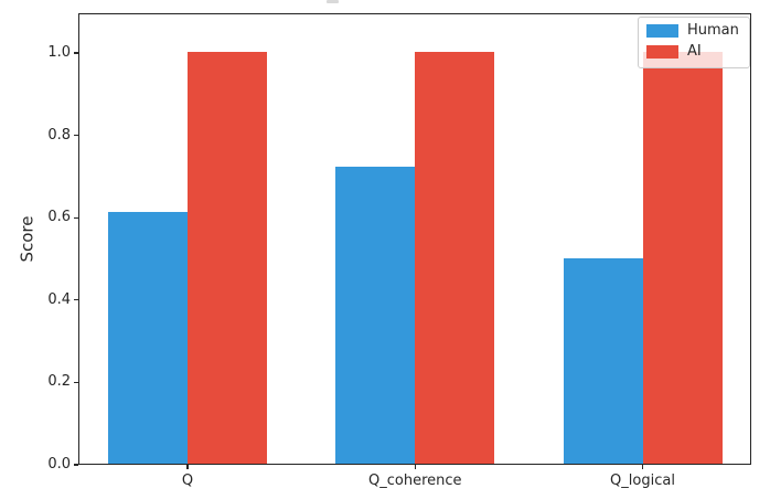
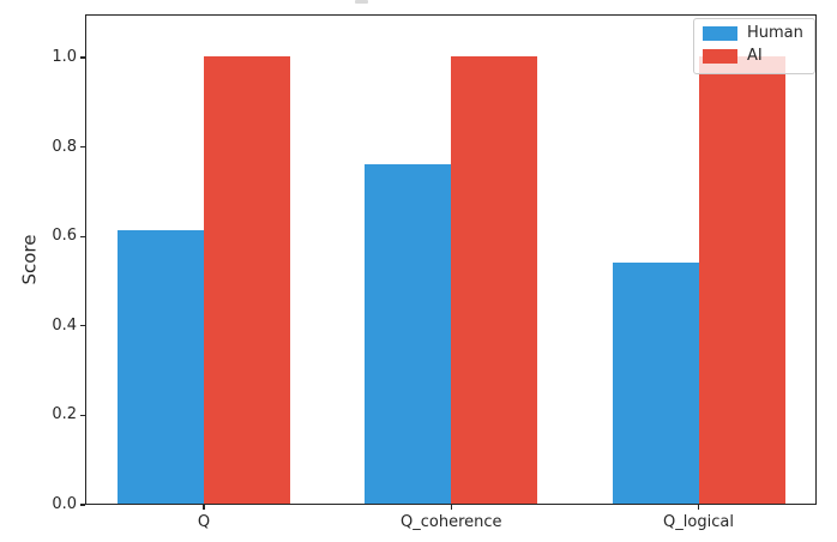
Human/Q_coherence: 0.72 -> 0.76
Human/Q_logical: 0.50 -> 0.54
